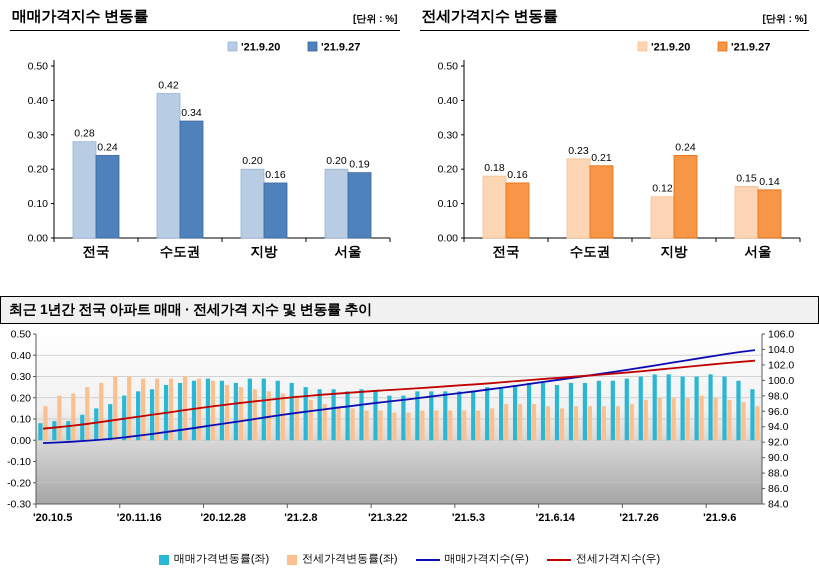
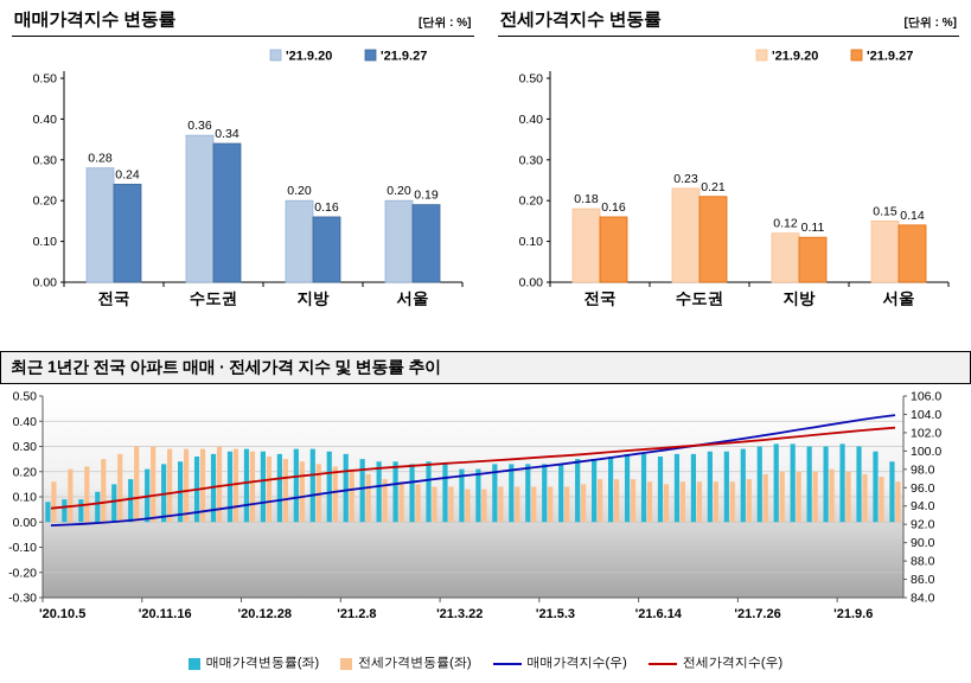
매매가격지수 변동률/'21.9.20/수도권: 0.42 -> 0.36
전세가격지수 변동률/'21.9.27/지방: 0.24 -> 0.11
